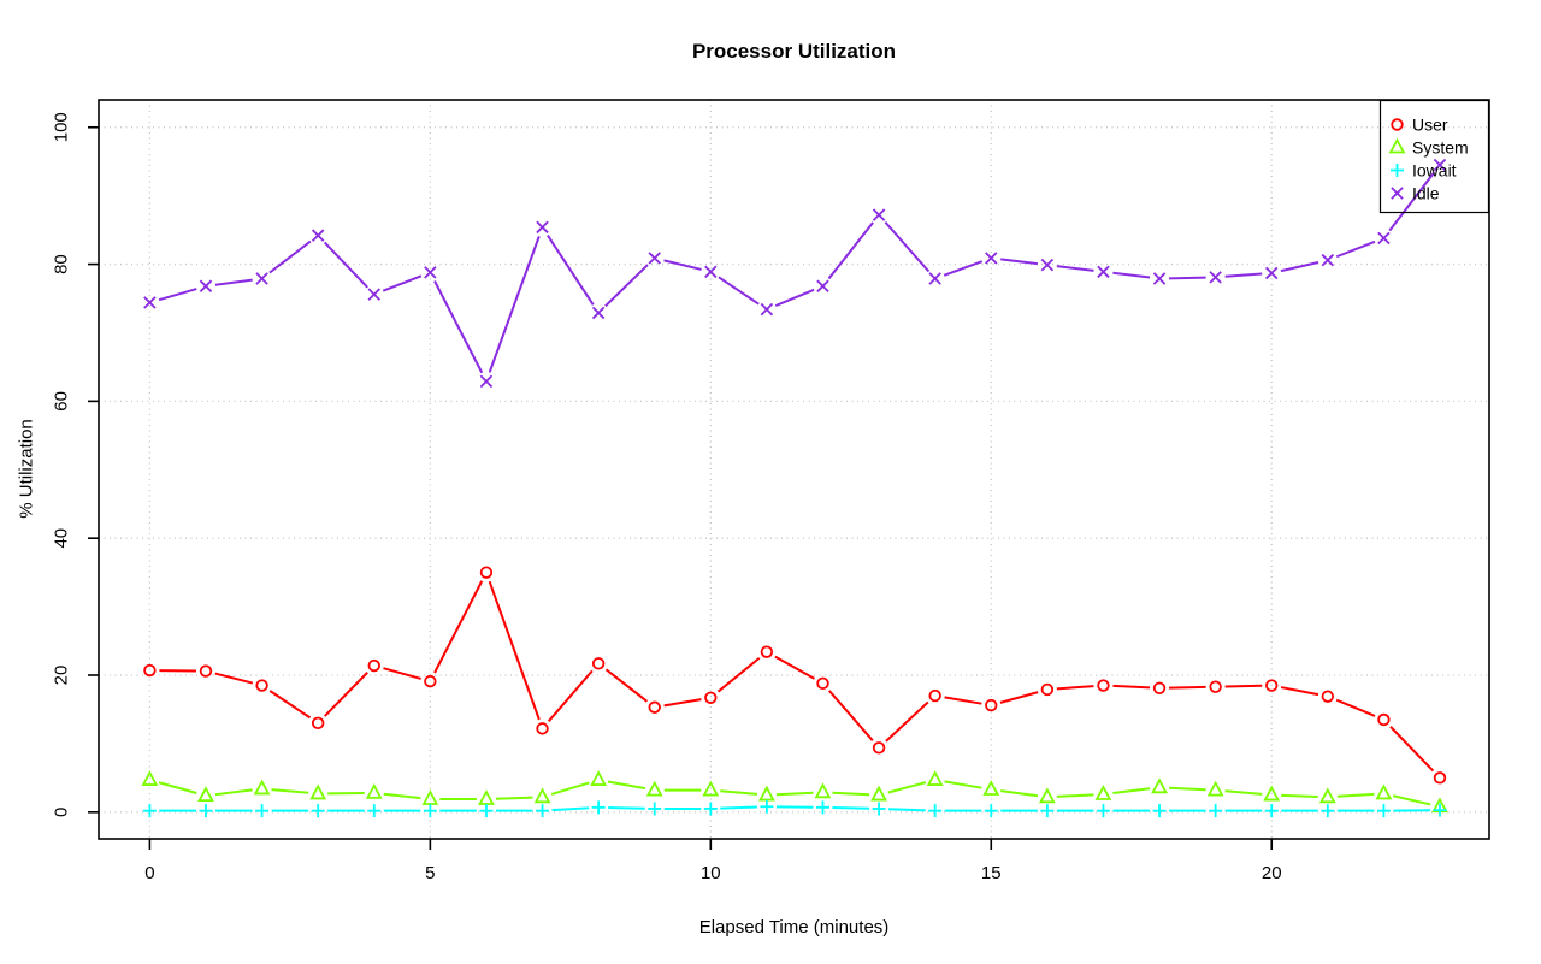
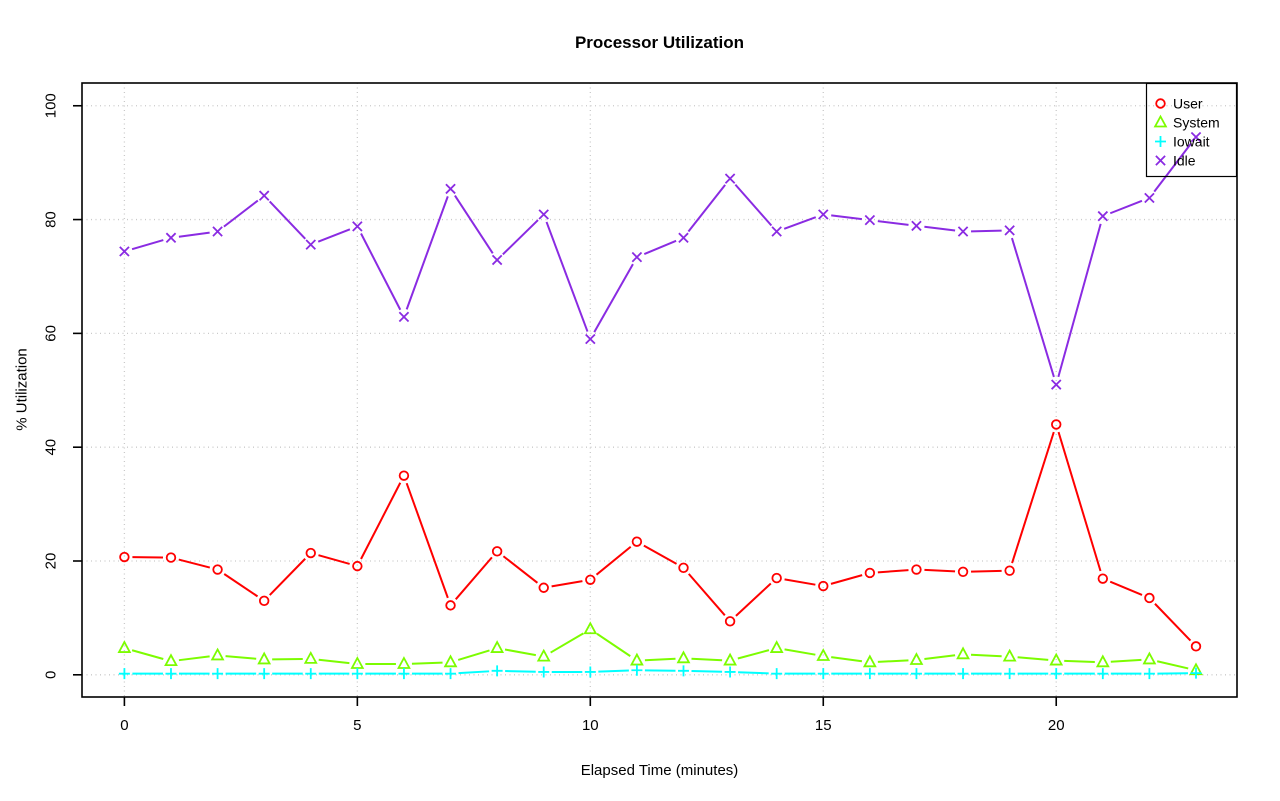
System/10: 3 -> 8
Idle/10: 79 -> 59
User/20: 18 -> 44
Idle/20: 79 -> 51
